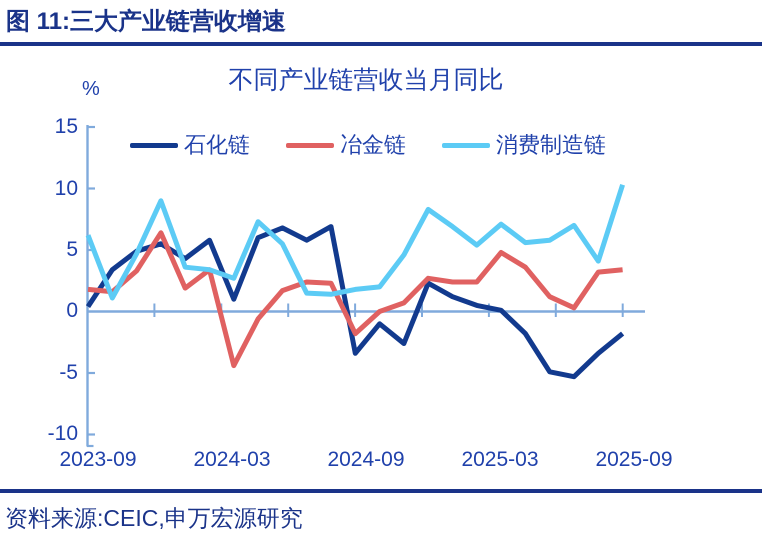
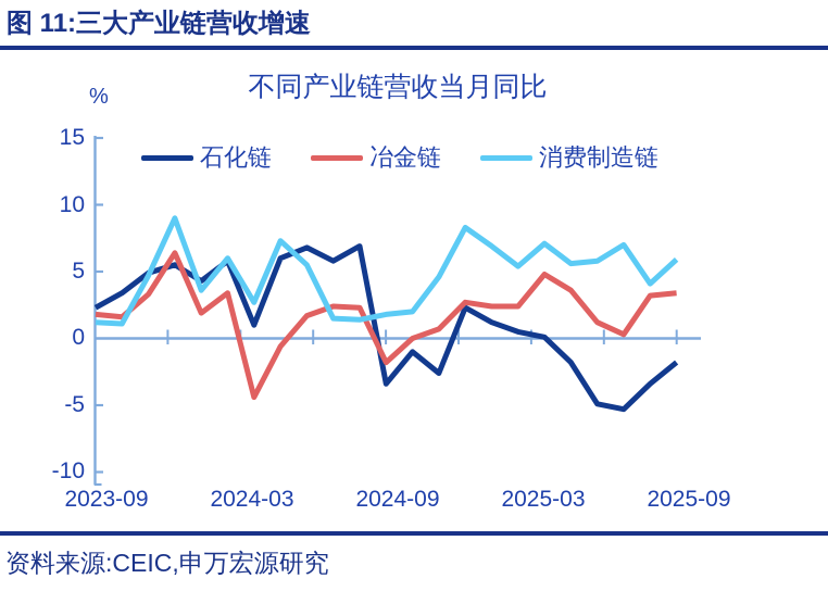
石化链/2023-09: 0.4 -> 2.3
消费制造链/2023-09: 6.2 -> 1.2
消费制造链/2024-03: 3.4 -> 6.0
消费制造链/2025-09: 10.3 -> 5.9
